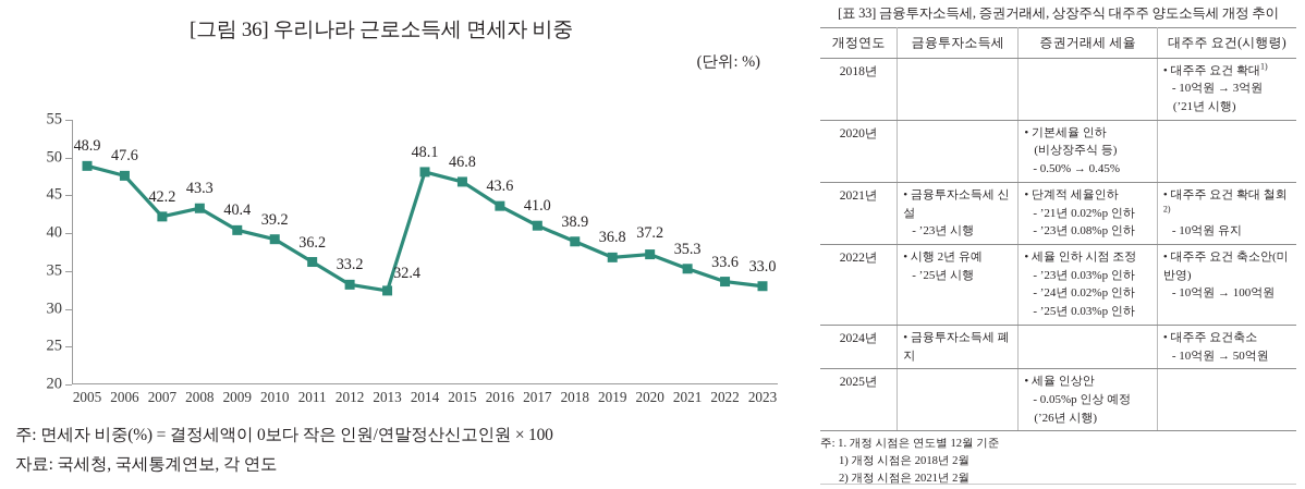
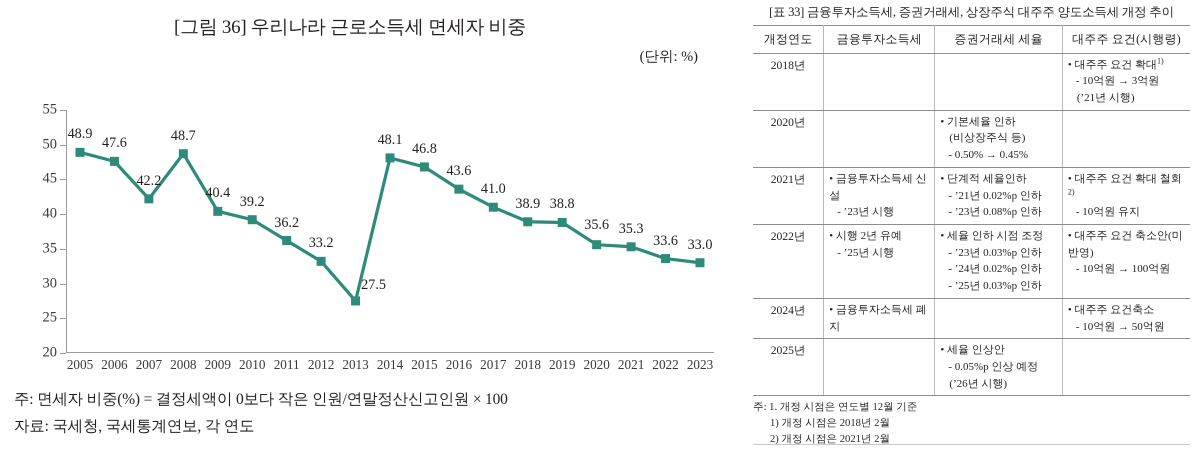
2008: 43.3 -> 48.7
2013: 32.4 -> 27.5
2019: 36.8 -> 38.8
2020: 37.2 -> 35.6
